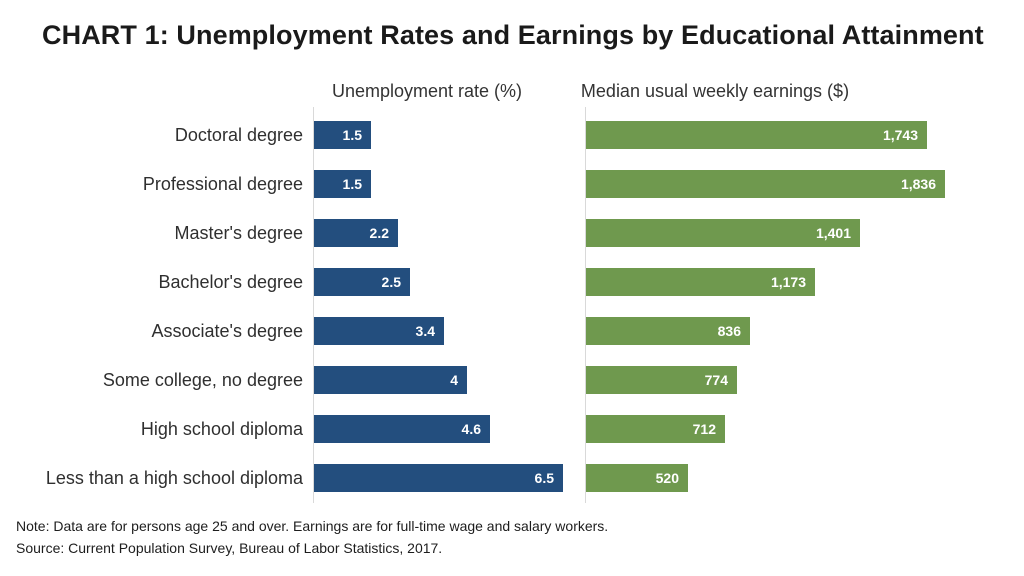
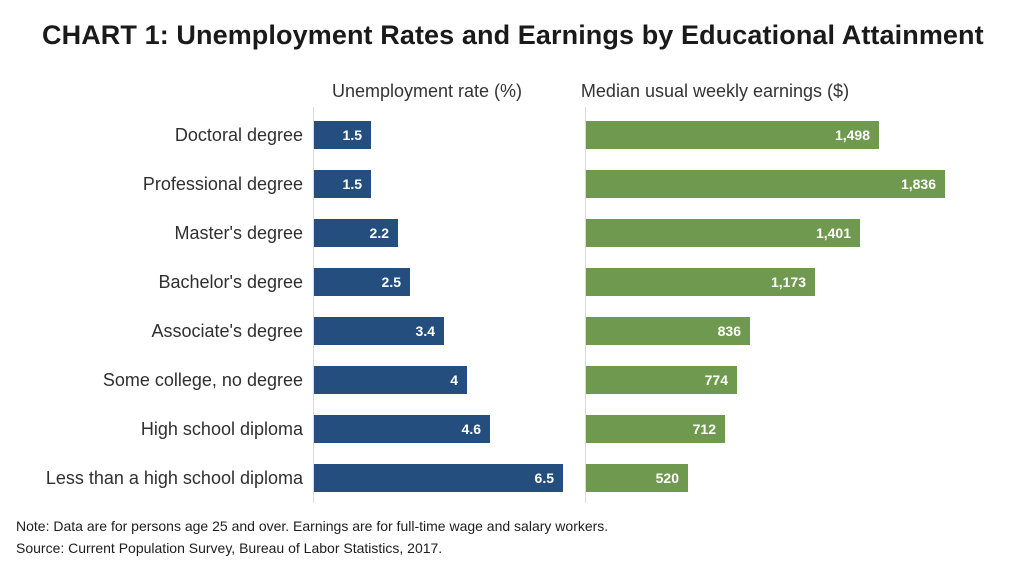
Median usual weekly earnings ($)/Doctoral degree: 1,743 -> 1,498
